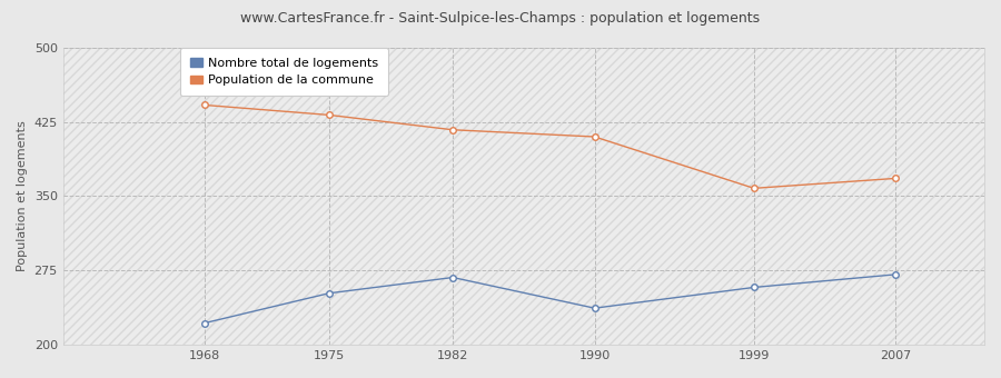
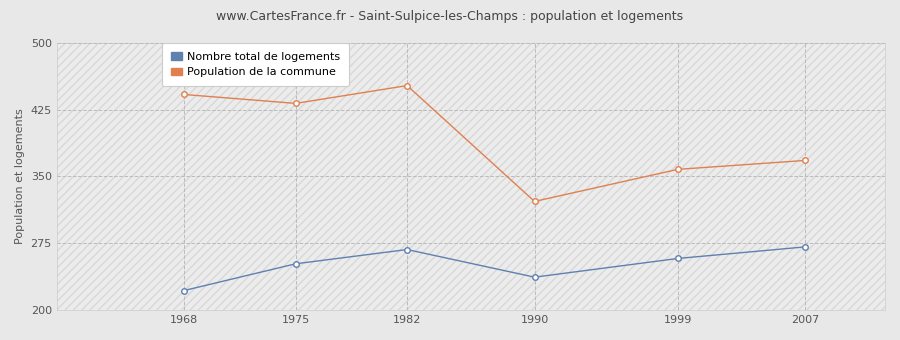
Population de la commune/1982: 417 -> 452
Population de la commune/1990: 410 -> 322
